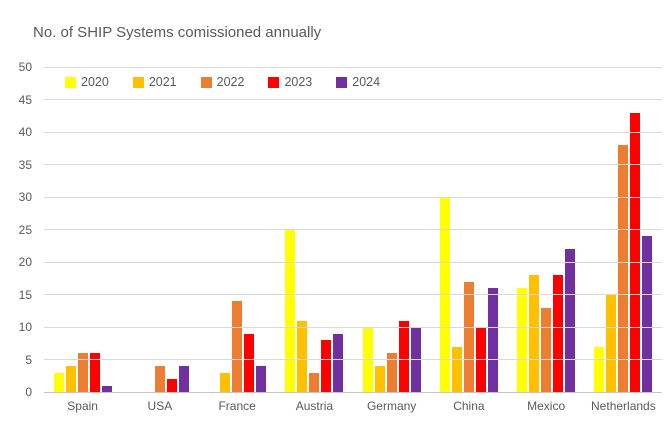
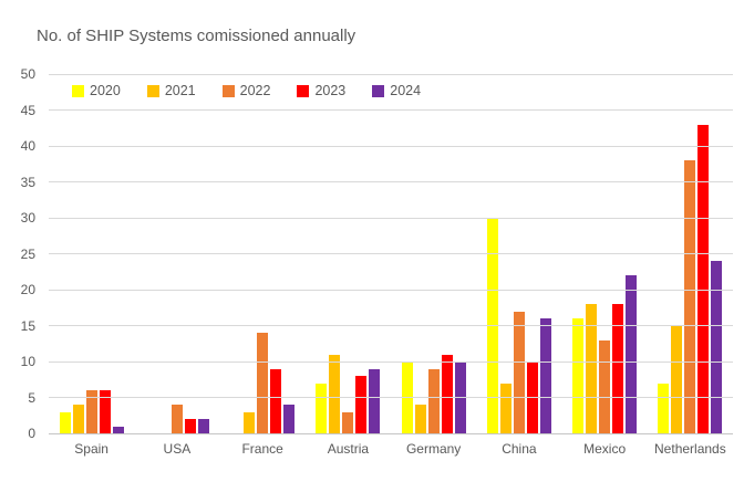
2024/USA: 4 -> 2
2020/Austria: 25 -> 7
2022/Germany: 6 -> 9
